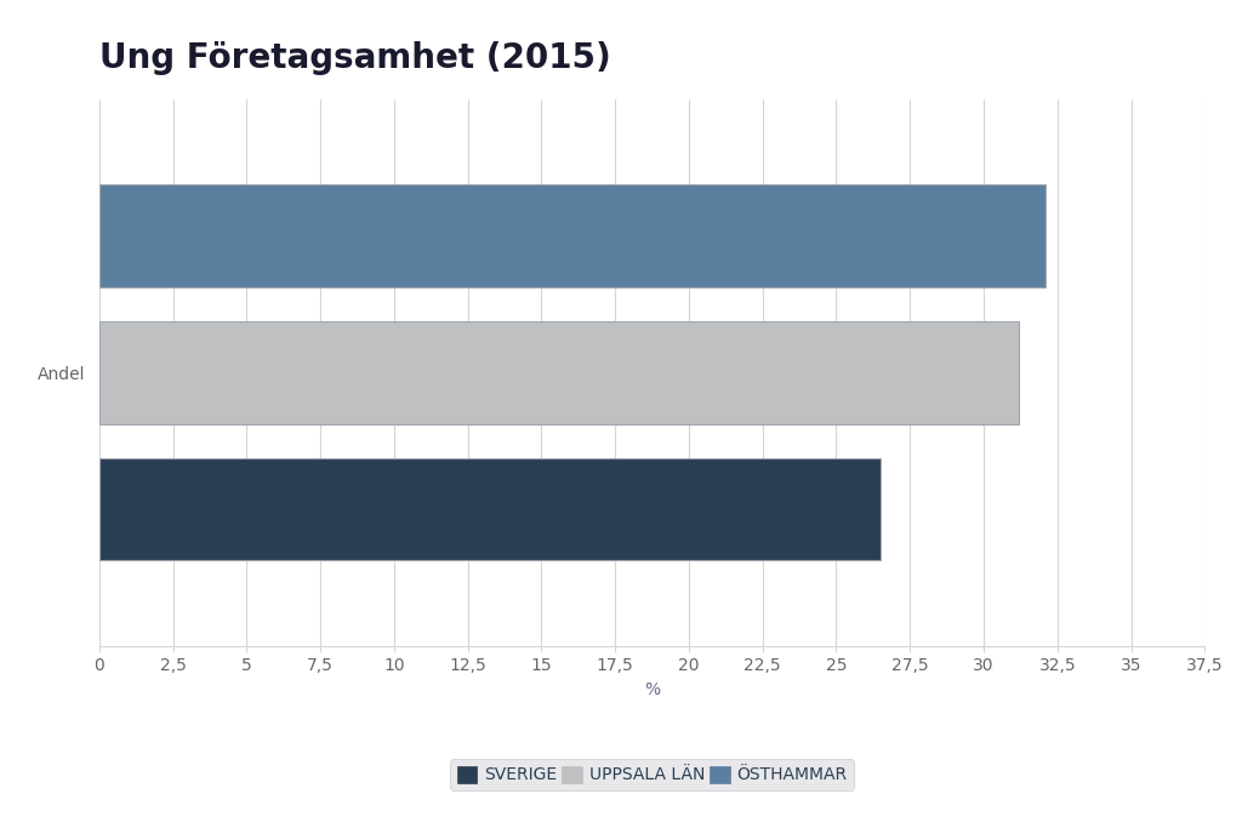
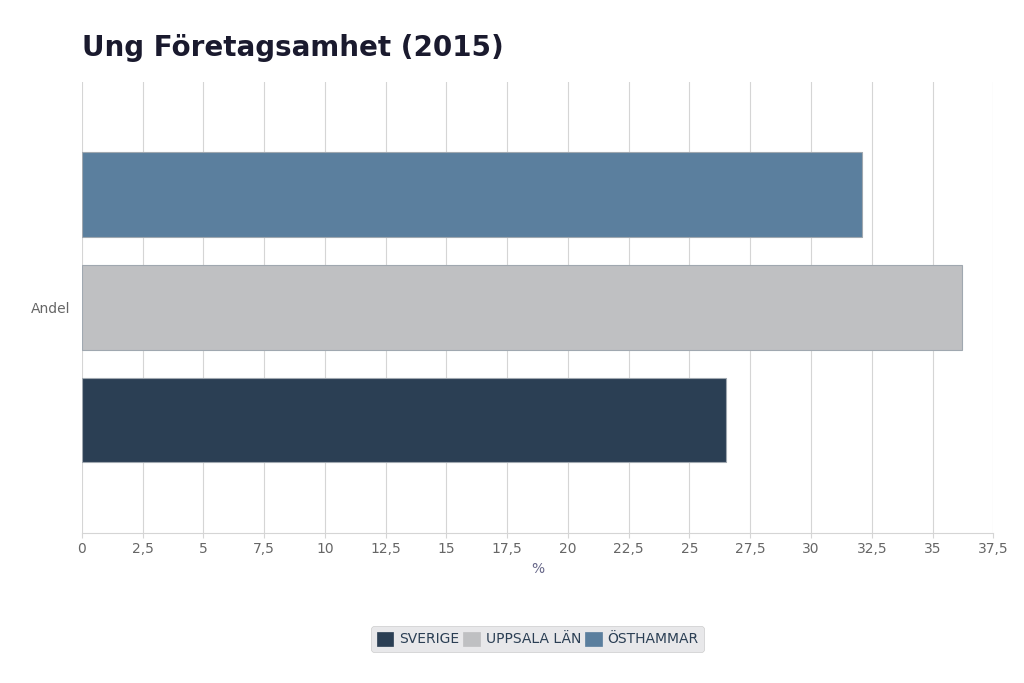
Andel: 31,2 -> 36,2
